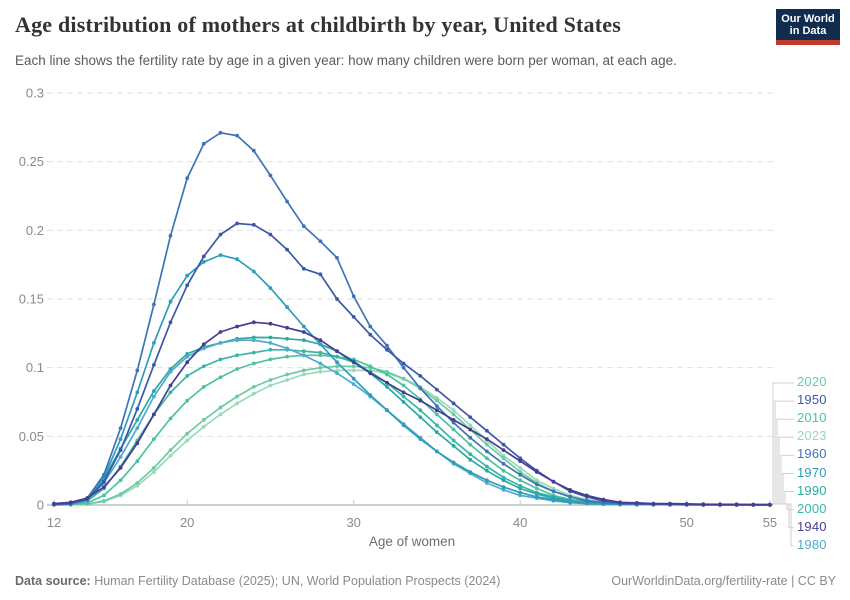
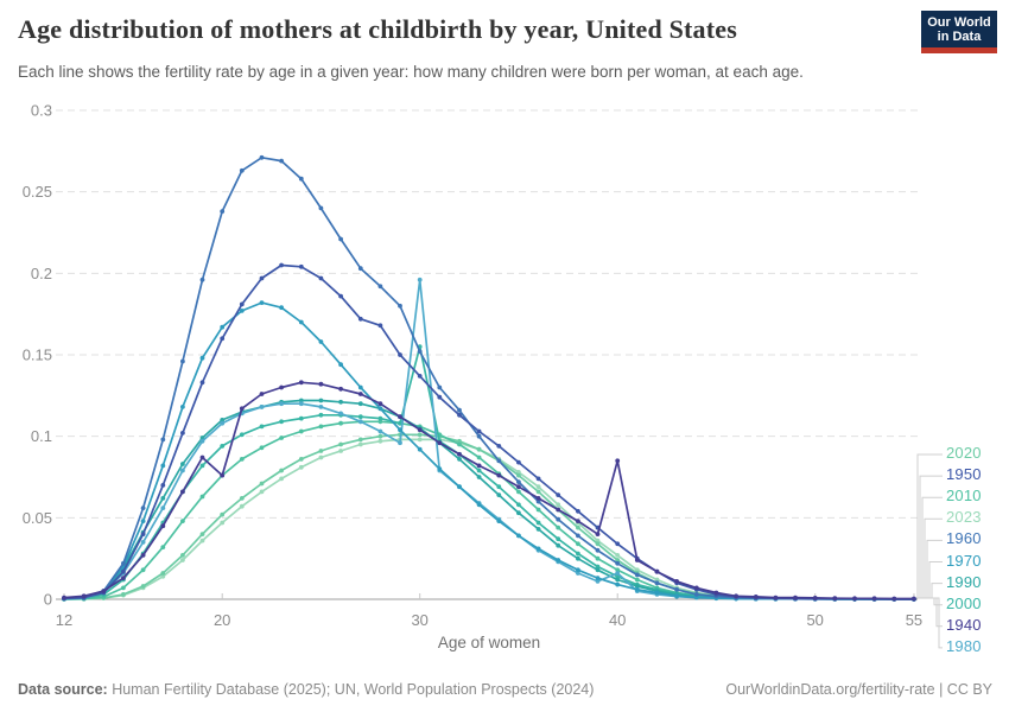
1940/20: 0.104 -> 0.076
2000/30: 0.104 -> 0.155
1980/30: 0.088 -> 0.196
1980/40: 0.007 -> 0.016
1940/40: 0.032 -> 0.085
